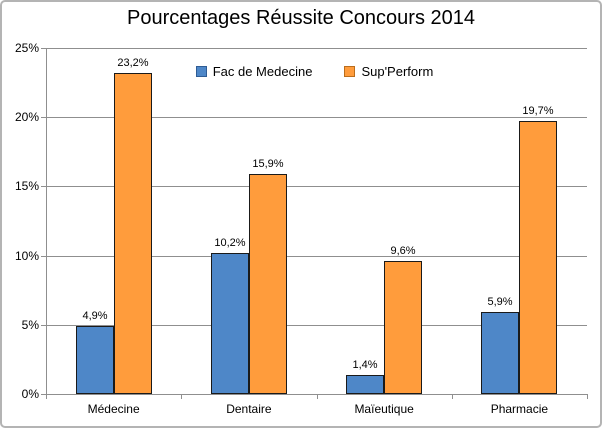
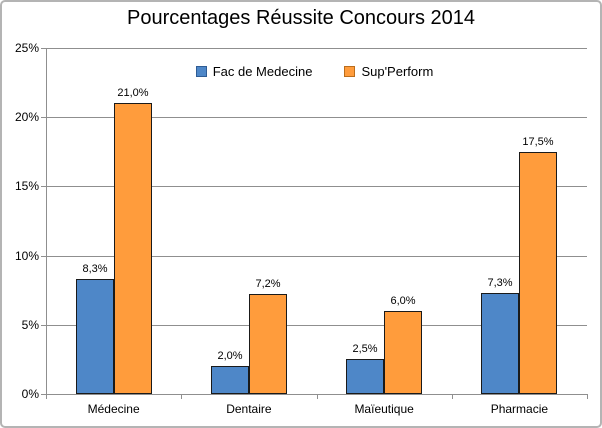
Fac de Medecine/Médecine: 4,9% -> 8,3%
Sup'Perform/Médecine: 23,2% -> 21,0%
Fac de Medecine/Dentaire: 10,2% -> 2,0%
Sup'Perform/Dentaire: 15,9% -> 7,2%
Fac de Medecine/Maïeutique: 1,4% -> 2,5%
Sup'Perform/Maïeutique: 9,6% -> 6,0%
Fac de Medecine/Pharmacie: 5,9% -> 7,3%
Sup'Perform/Pharmacie: 19,7% -> 17,5%
